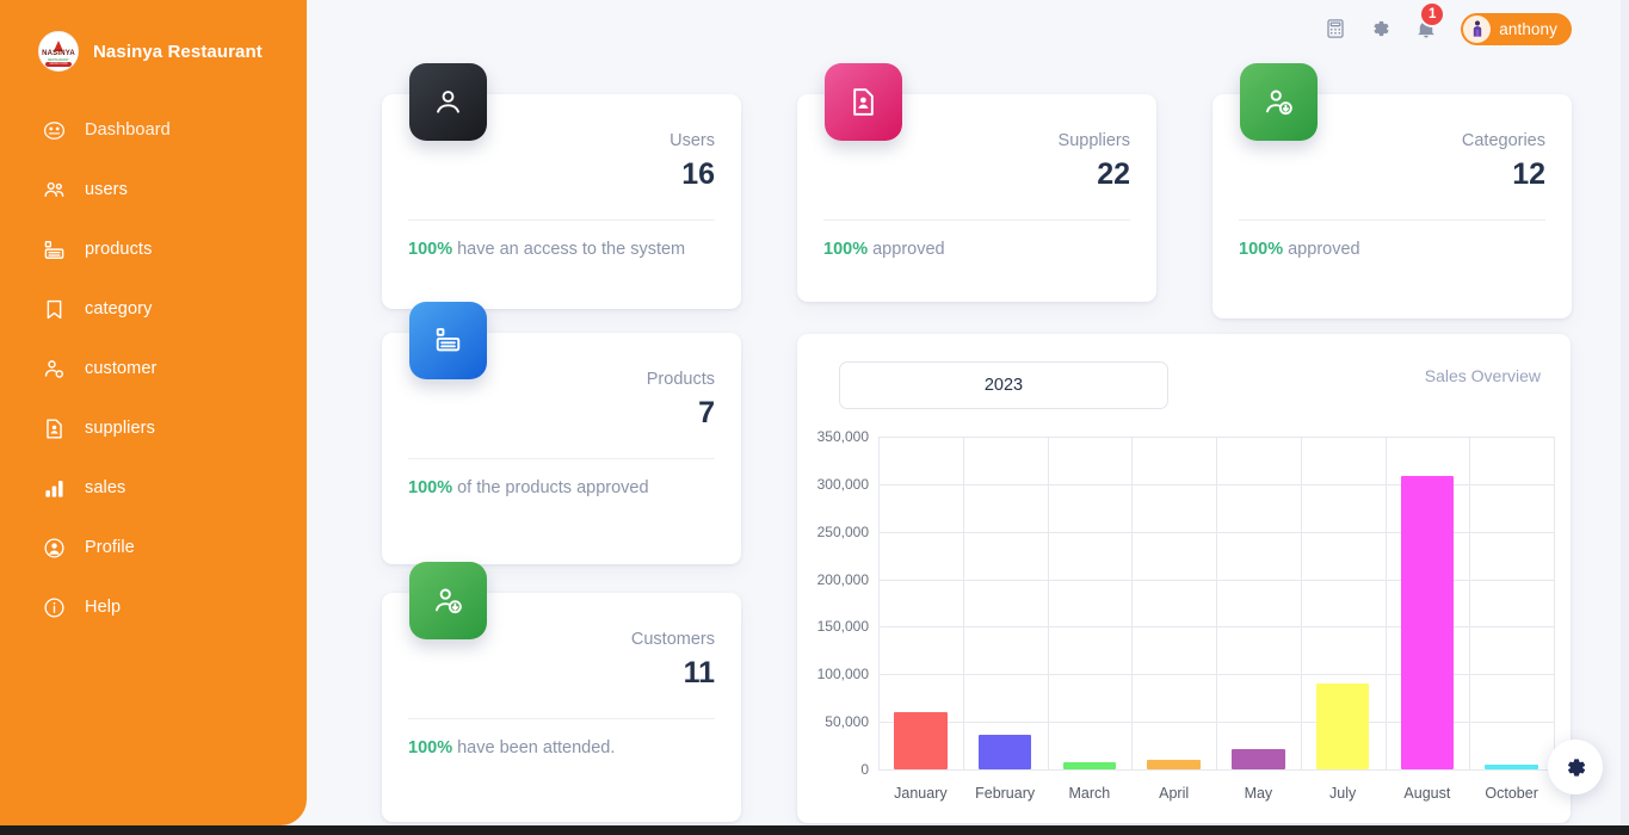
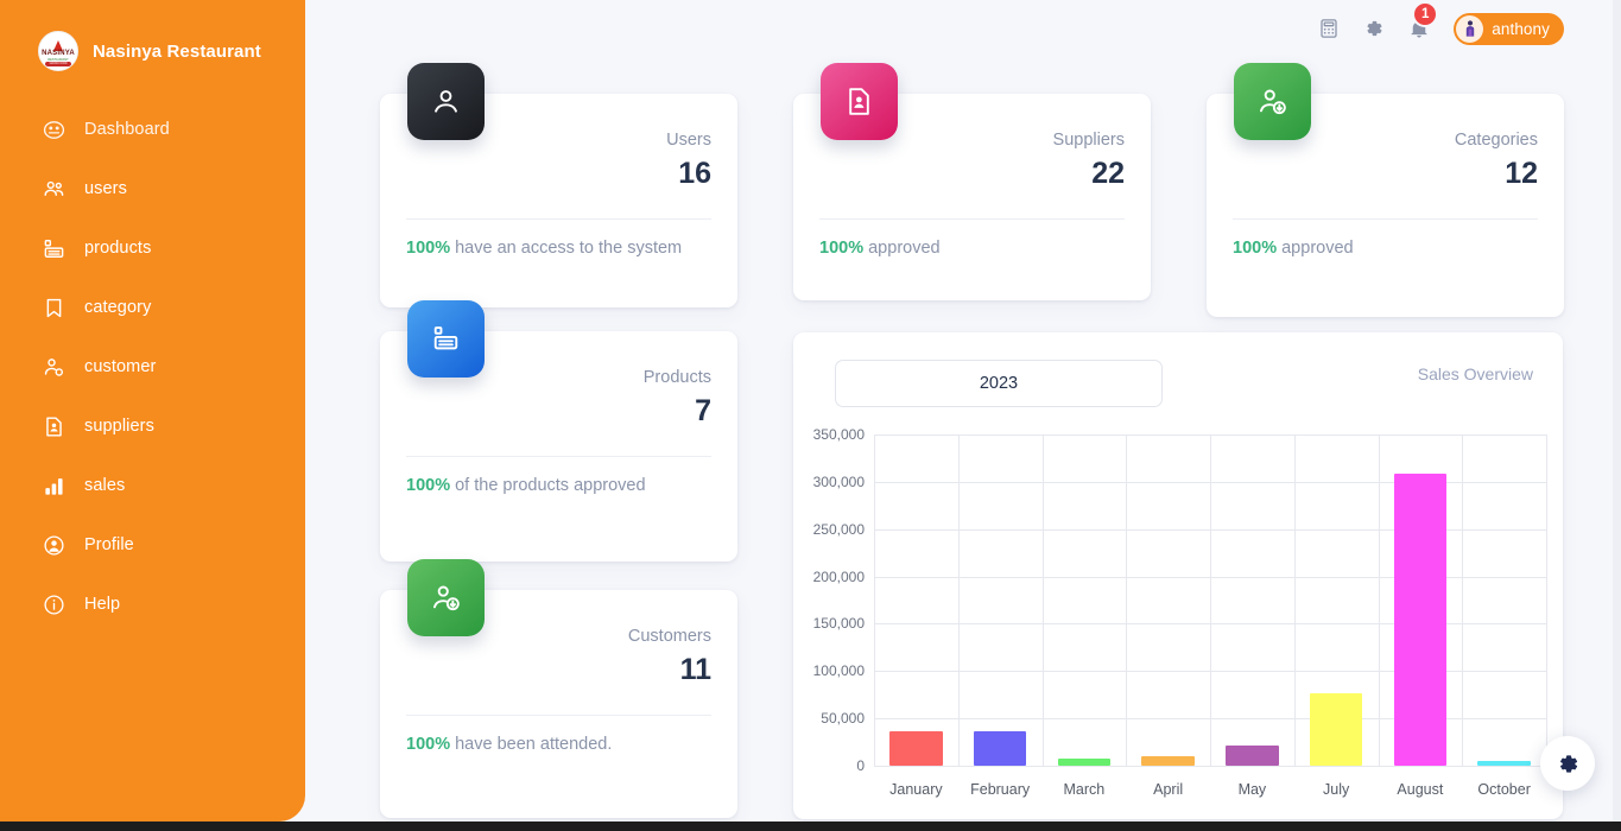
January: 60000 -> 40000
July: 90000 -> 80000
